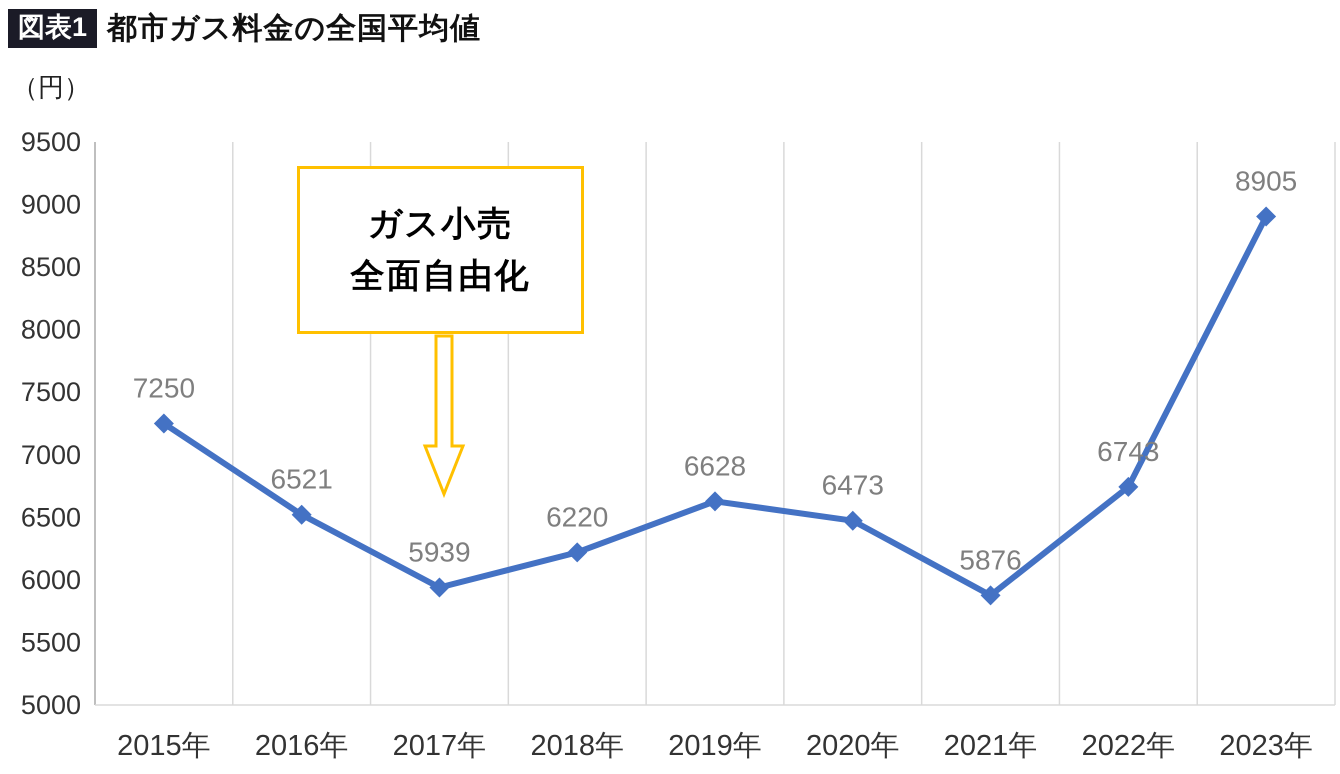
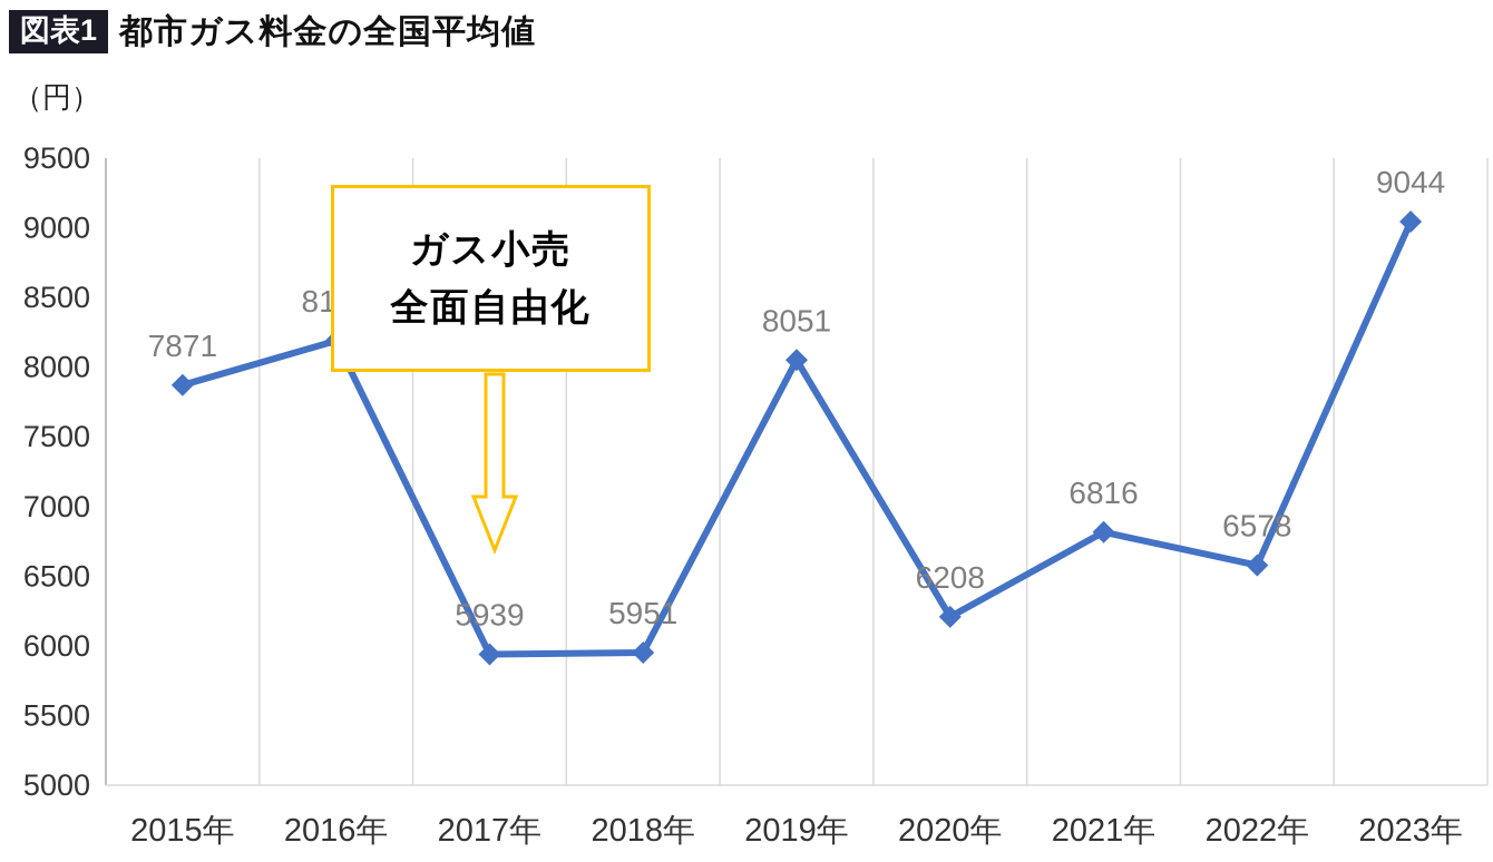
2015年: 7250 -> 7871
2016年: 6521 -> 8189
2018年: 6220 -> 5951
2019年: 6628 -> 8051
2020年: 6473 -> 6208
2021年: 5876 -> 6816
2022年: 6743 -> 6578
2023年: 8905 -> 9044
